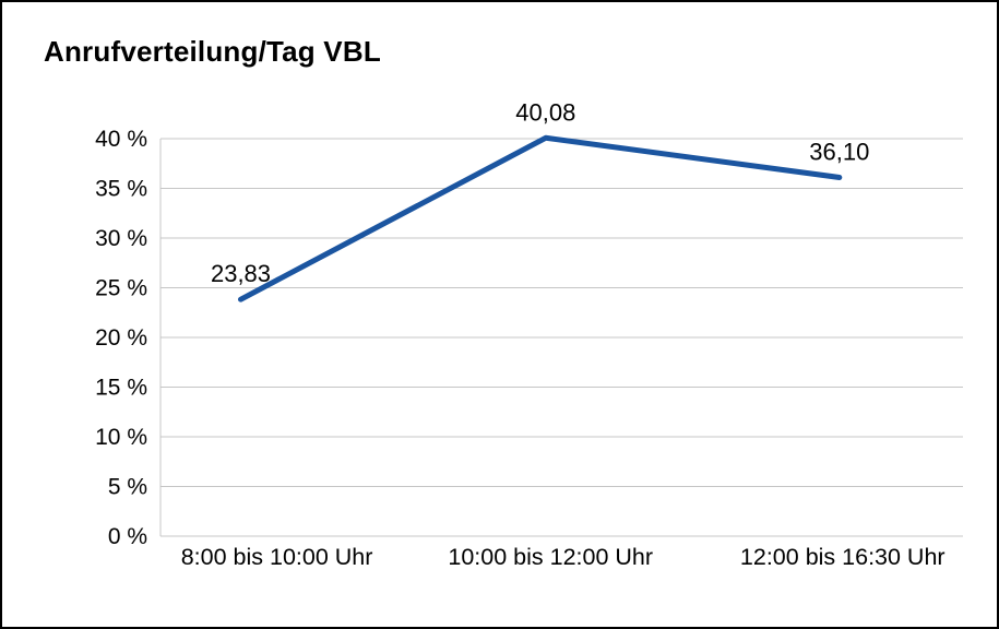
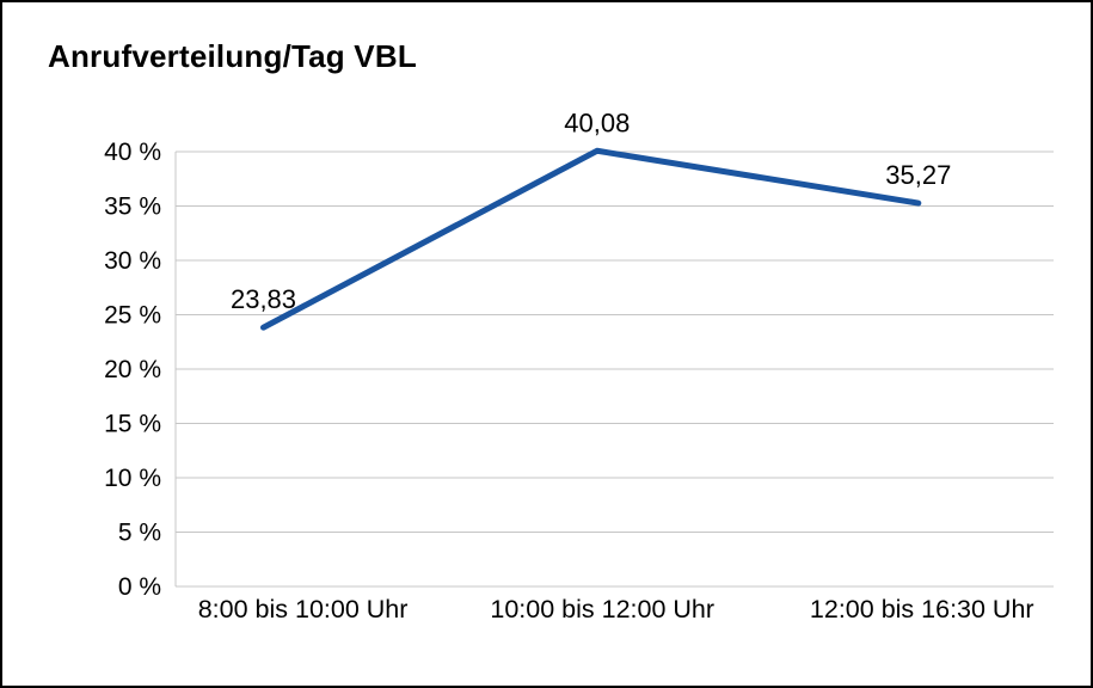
12:00 bis 16:30 Uhr: 36,10 -> 35,27
